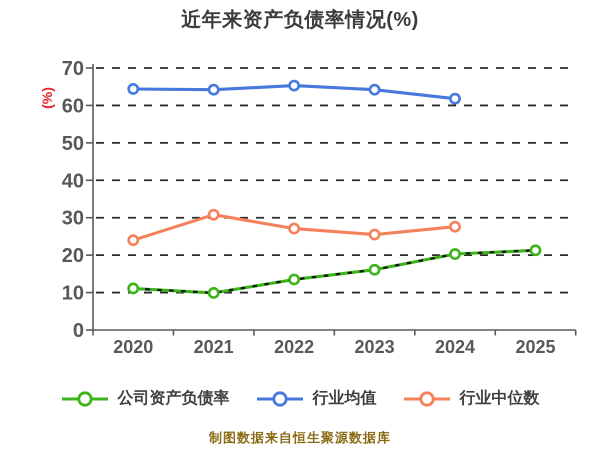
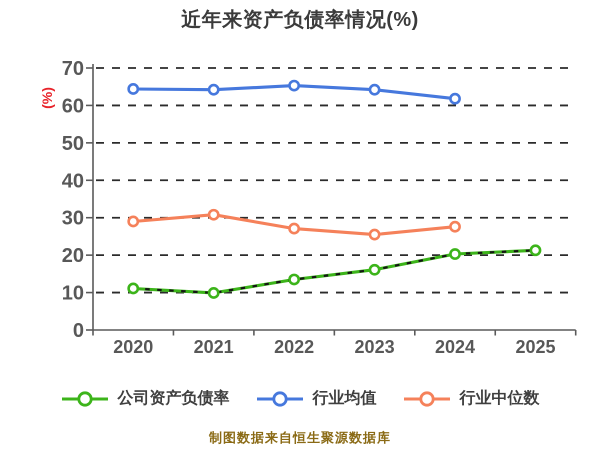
行业中位数/2020: 24 -> 29
